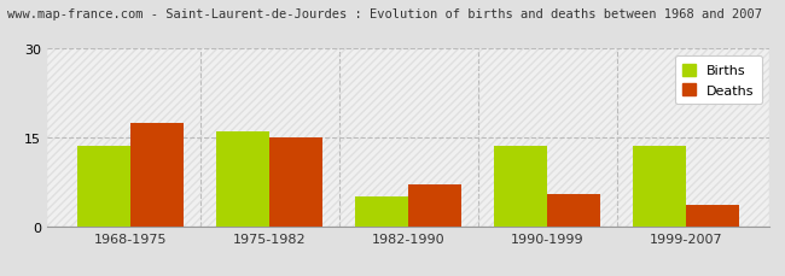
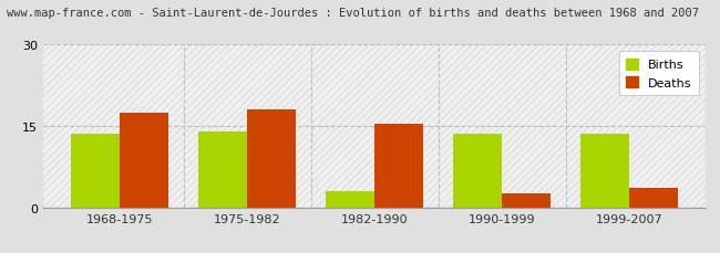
Births/1975-1982: 16.0 -> 14.0
Deaths/1975-1982: 15.0 -> 18.0
Births/1982-1990: 5.0 -> 3.0
Deaths/1982-1990: 7.0 -> 15.5
Deaths/1990-1999: 5.5 -> 2.5
